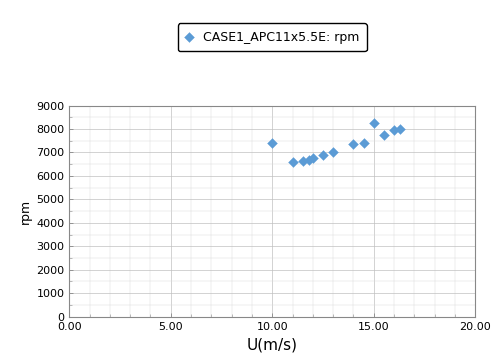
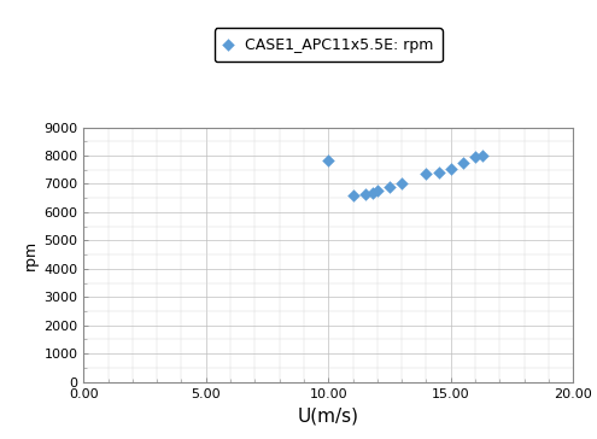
10.00: 7400 -> 7850
15.00: 8250 -> 7550
